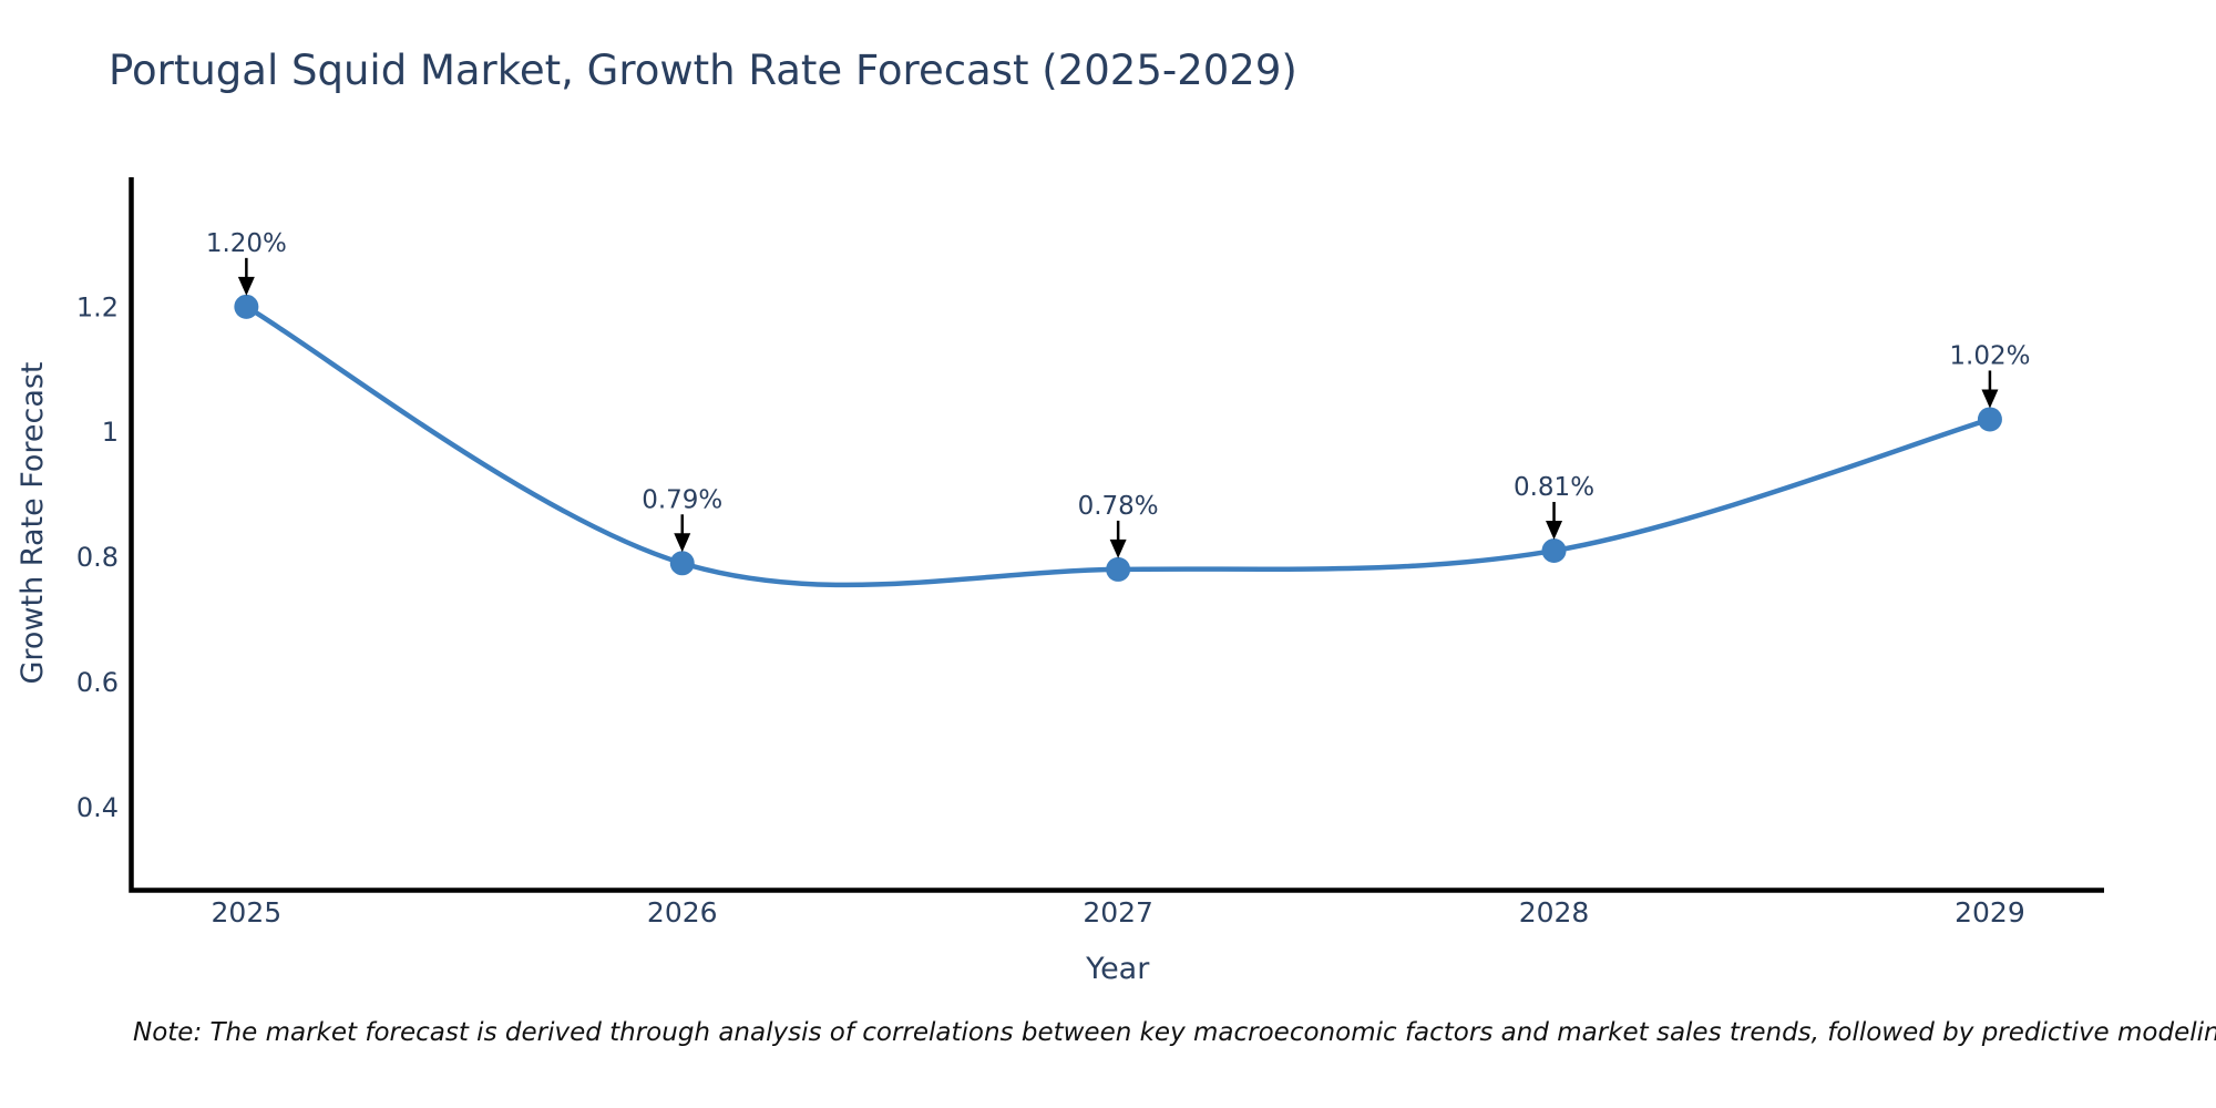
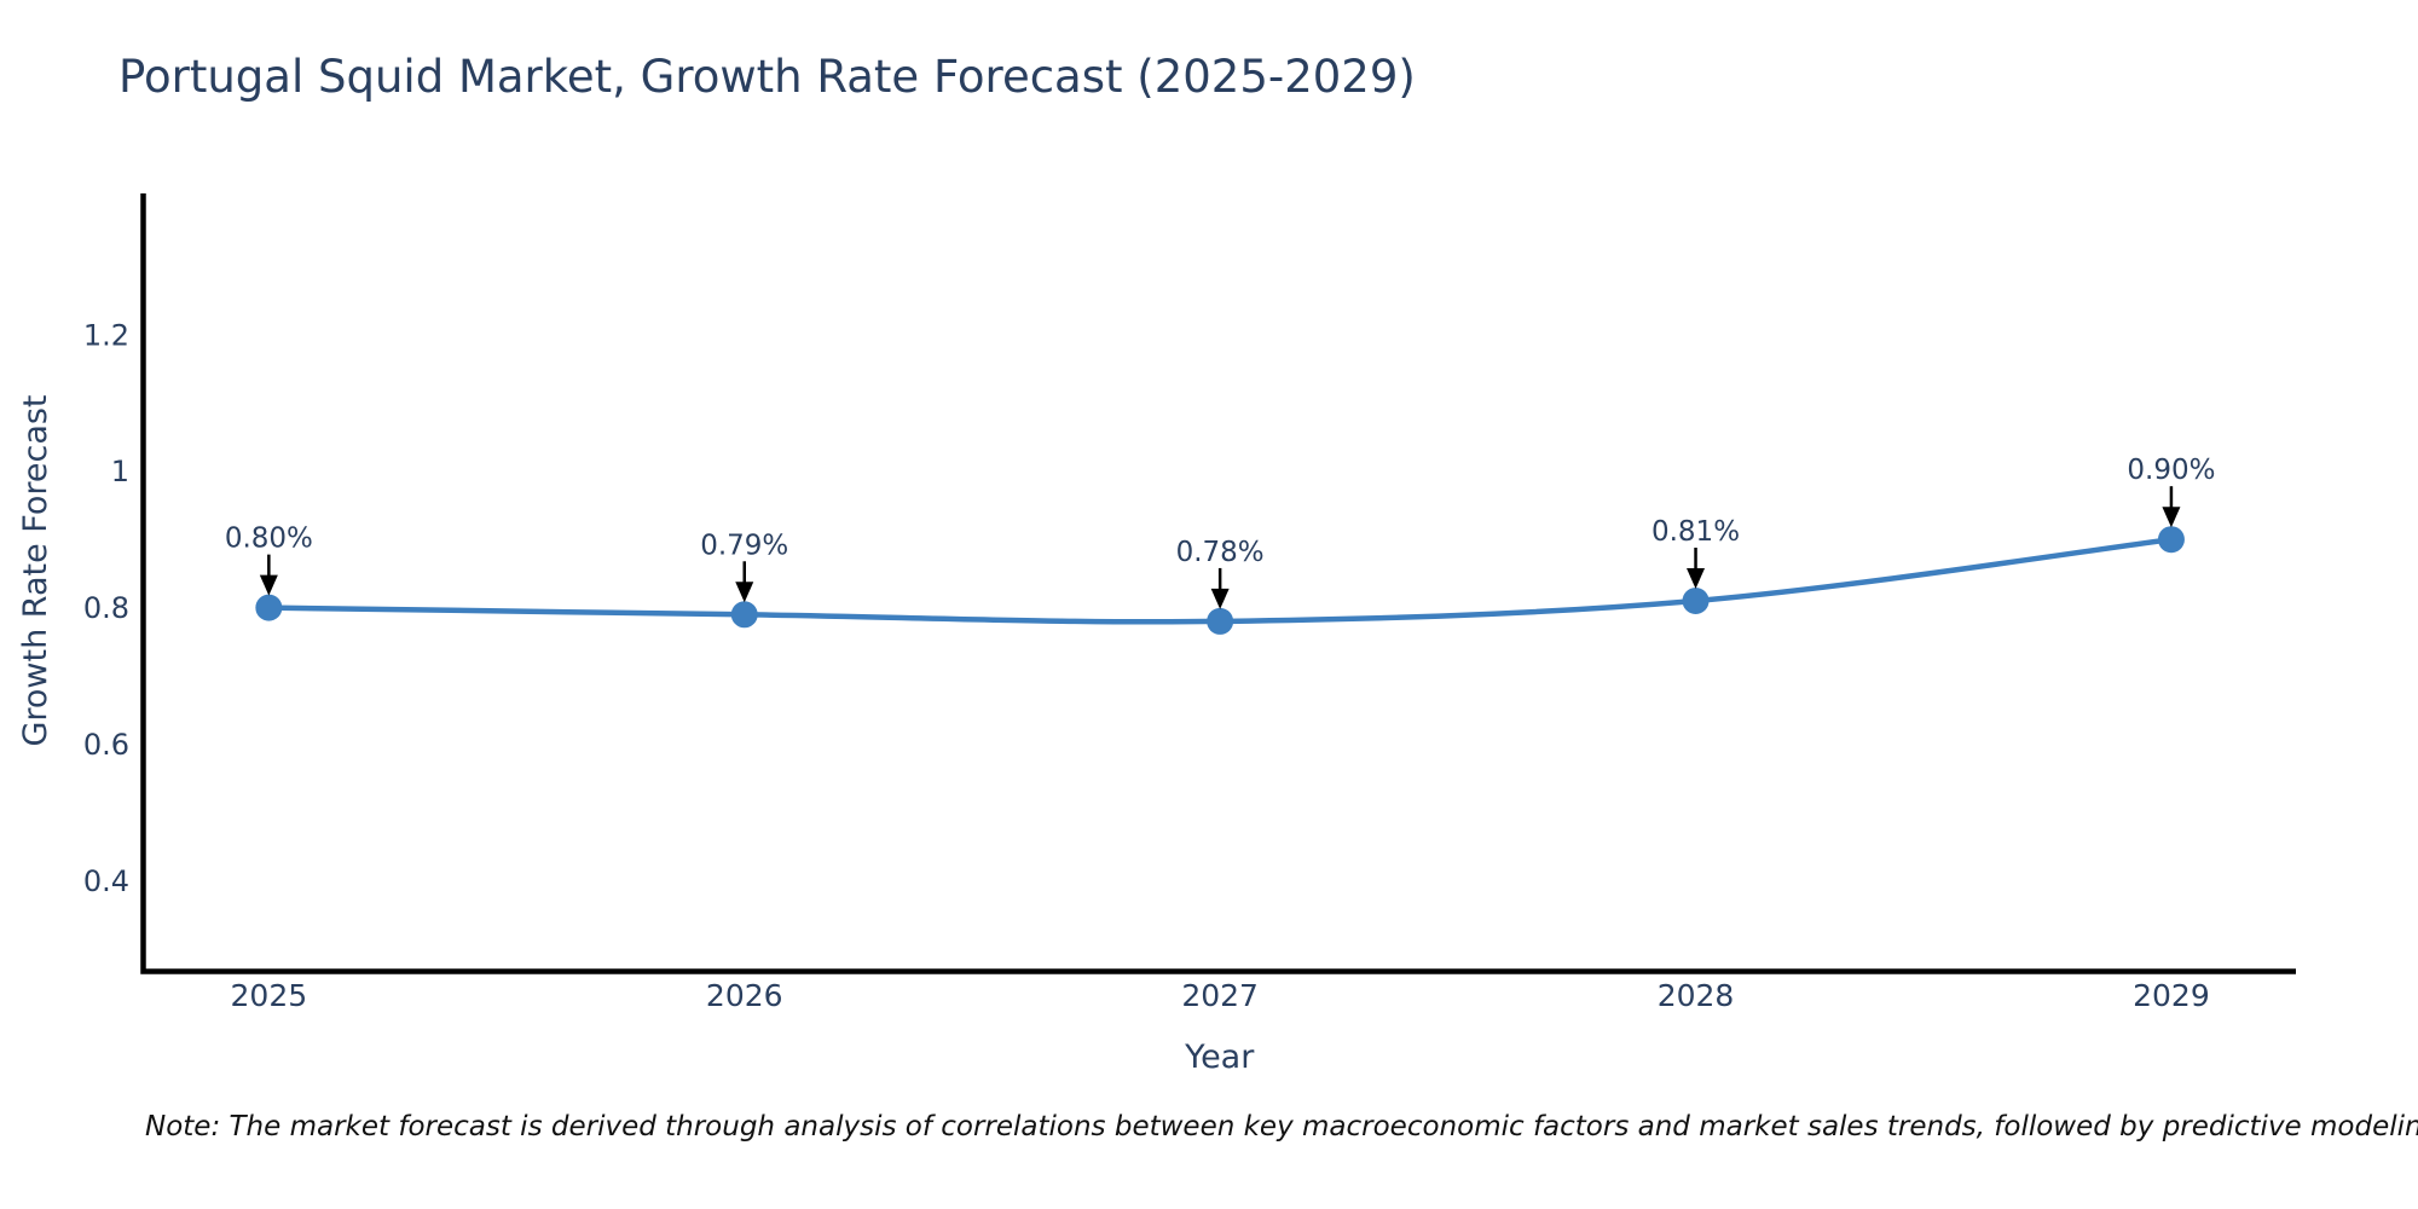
2025: 1.20% -> 0.80%
2029: 1.02% -> 0.90%
